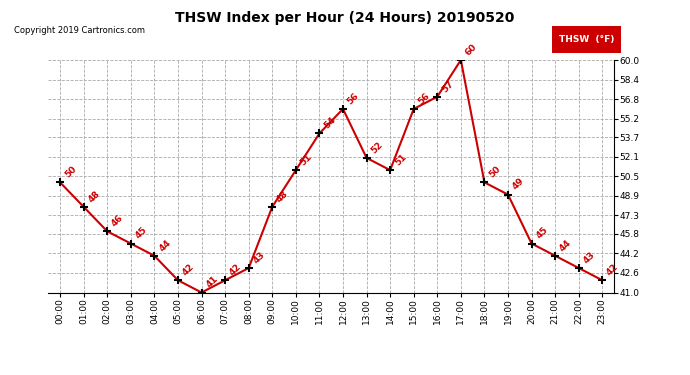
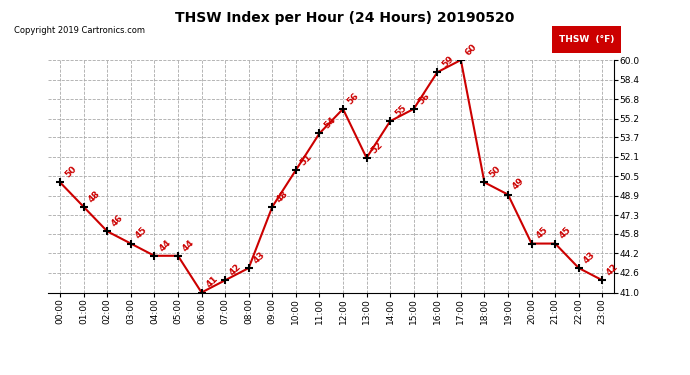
05:00: 42 -> 44
14:00: 51 -> 55
16:00: 57 -> 59
21:00: 44 -> 45
